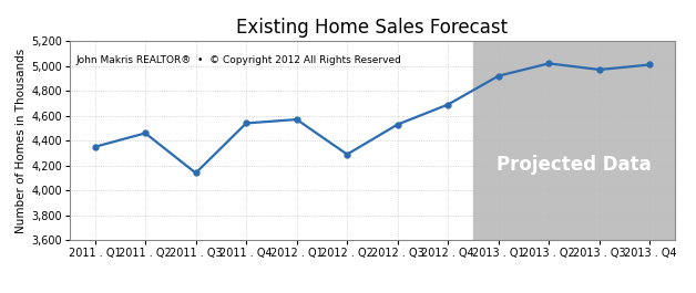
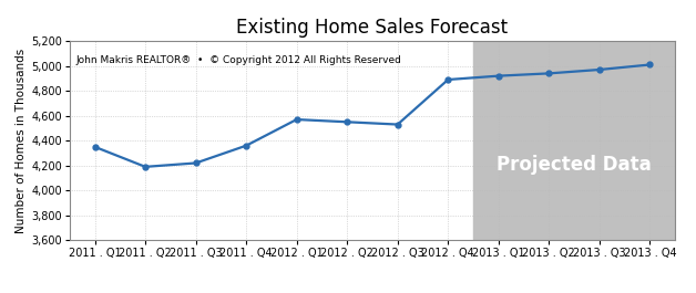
2011 . Q2: 4,460 -> 4,190
2011 . Q3: 4,140 -> 4,220
2011 . Q4: 4,540 -> 4,360
2012 . Q2: 4,290 -> 4,550
2012 . Q4: 4,690 -> 4,890
2013 . Q2: 5,020 -> 4,940
